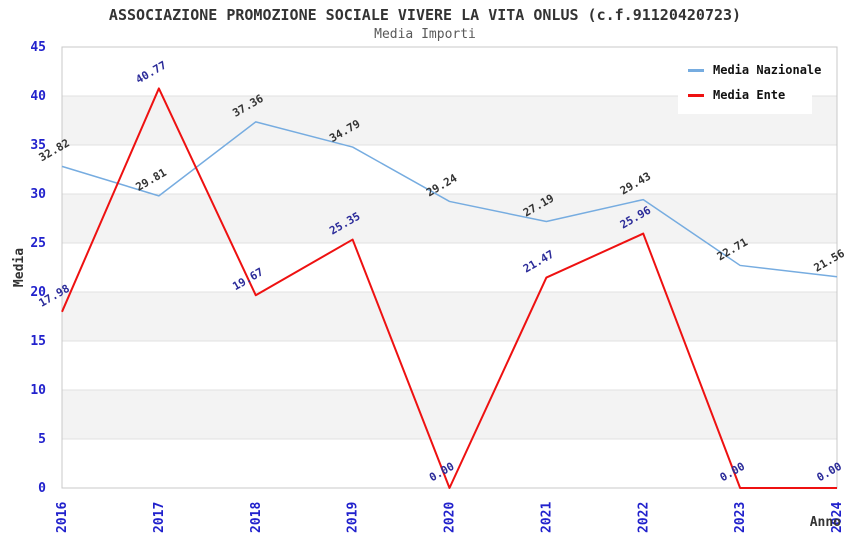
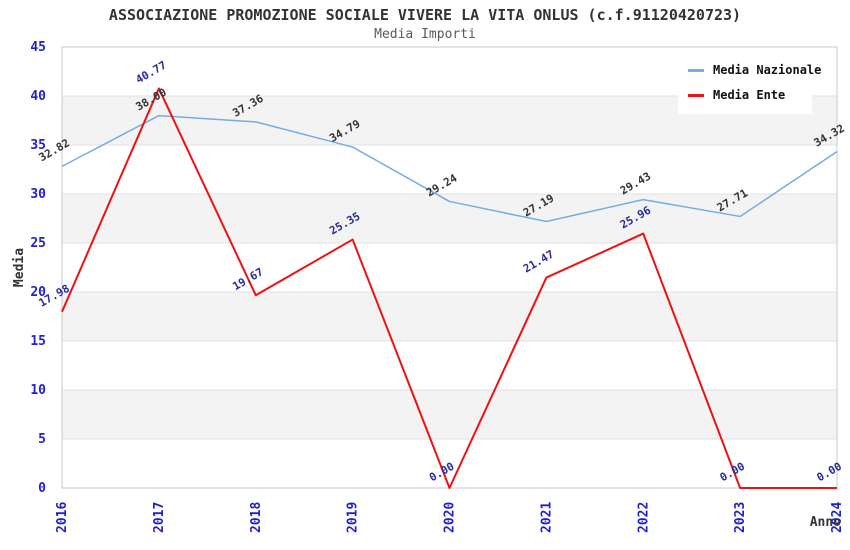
Media Nazionale/2017: 29.81 -> 38.00
Media Nazionale/2023: 22.71 -> 27.71
Media Nazionale/2024: 21.56 -> 34.32
